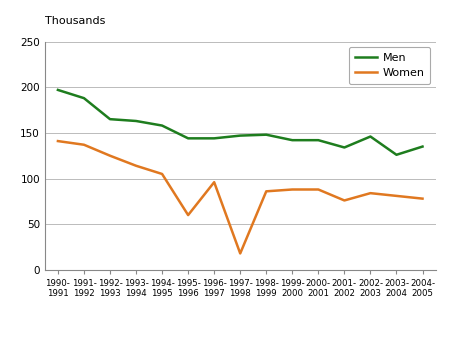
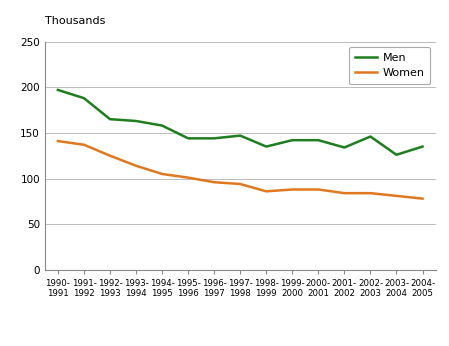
Women/1995- 1996: 60 -> 101
Women/1997- 1998: 18 -> 94
Men/1998- 1999: 148 -> 135
Women/2001- 2002: 76 -> 84
